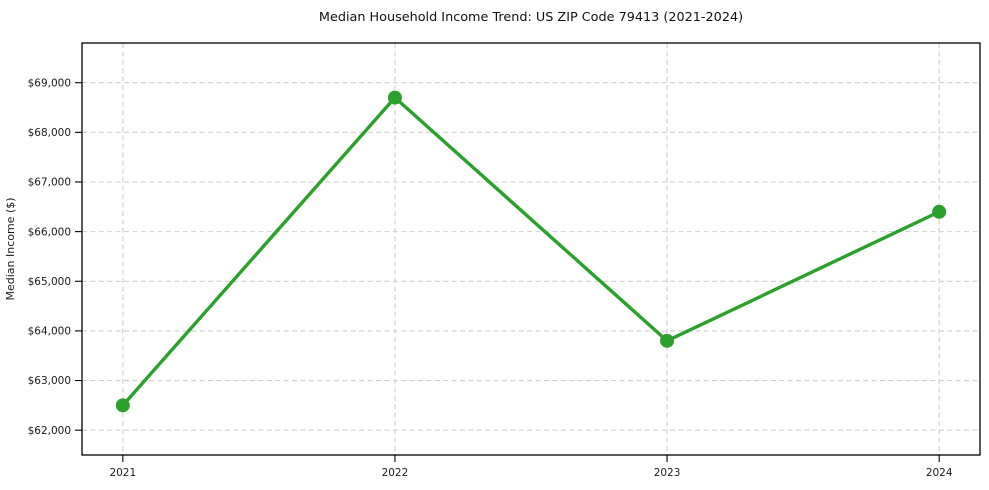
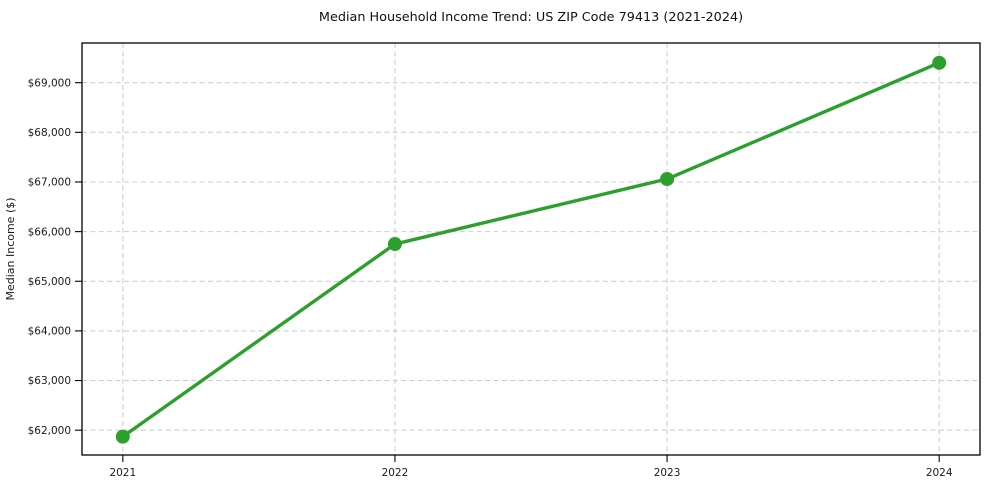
2021: $62500 -> $61900
2022: $68700 -> $65800
2023: $63800 -> $67100
2024: $66400 -> $69400
